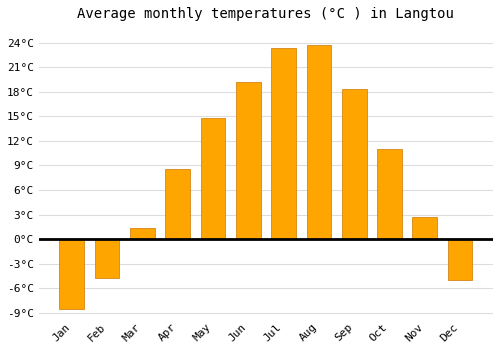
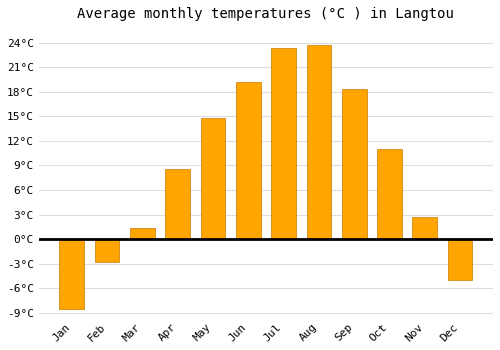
Feb: -4.8°C -> -2.8°C
